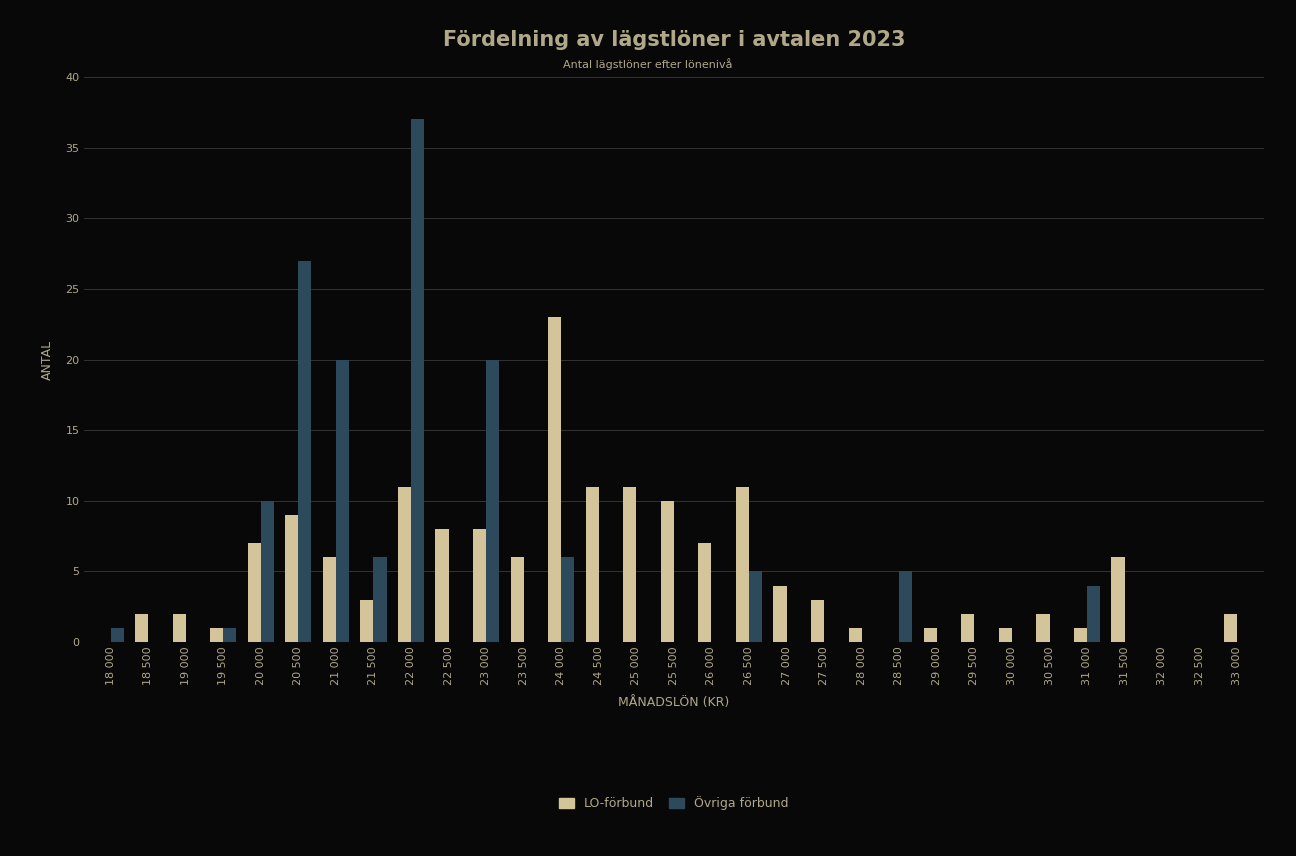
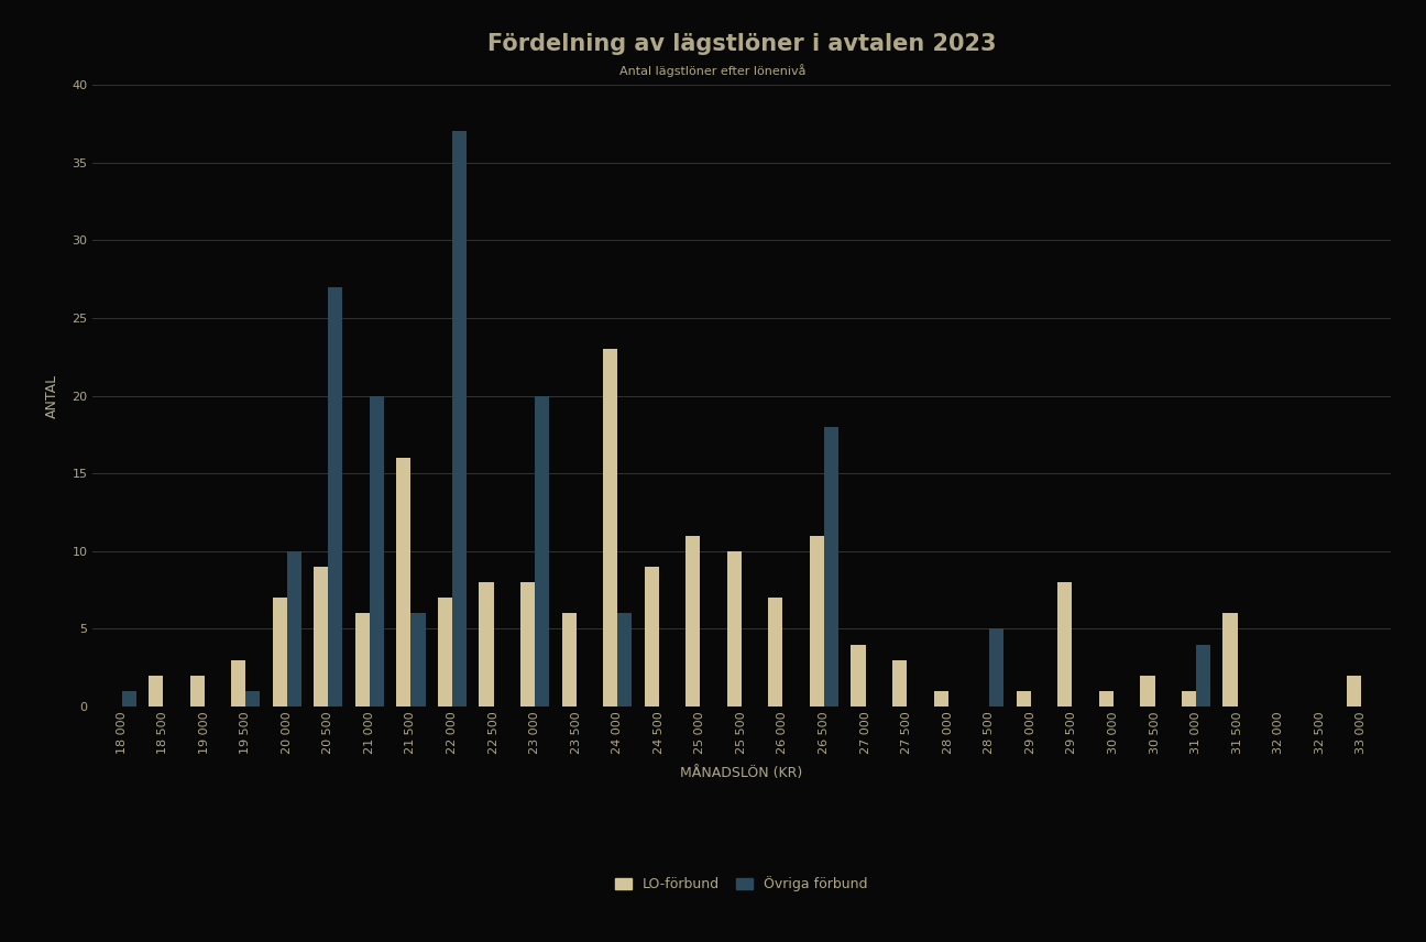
LO-förbund/19 500: 1 -> 3
LO-förbund/21 500: 3 -> 16
LO-förbund/22 000: 11 -> 7
LO-förbund/24 500: 11 -> 9
Övriga förbund/26 500: 5 -> 18
LO-förbund/29 500: 2 -> 8
